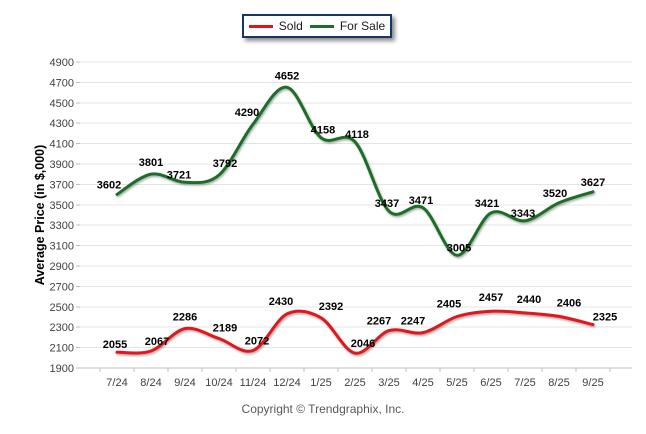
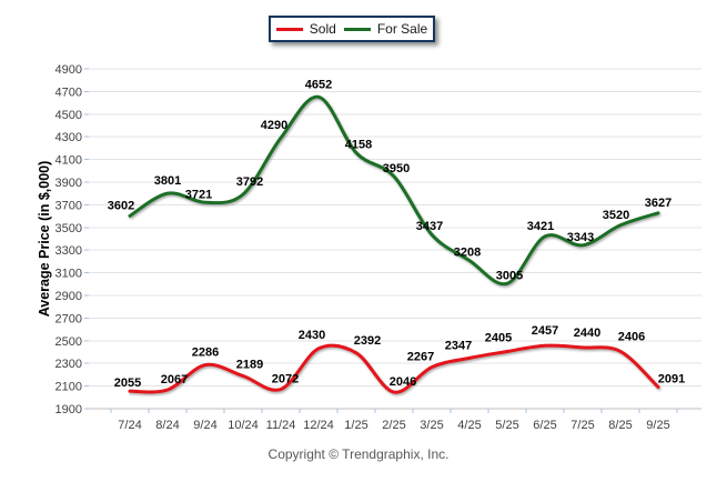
For Sale/2/25: 4118 -> 3950
Sold/4/25: 2247 -> 2347
For Sale/4/25: 3471 -> 3208
Sold/9/25: 2325 -> 2091
